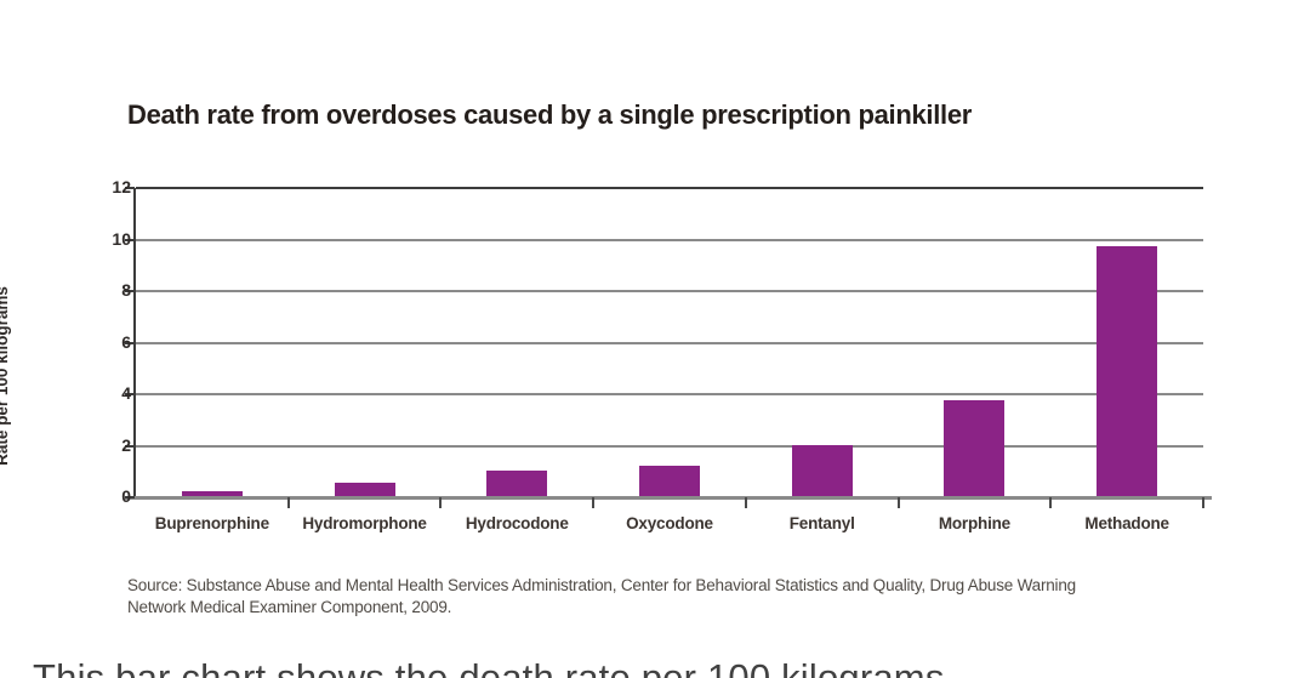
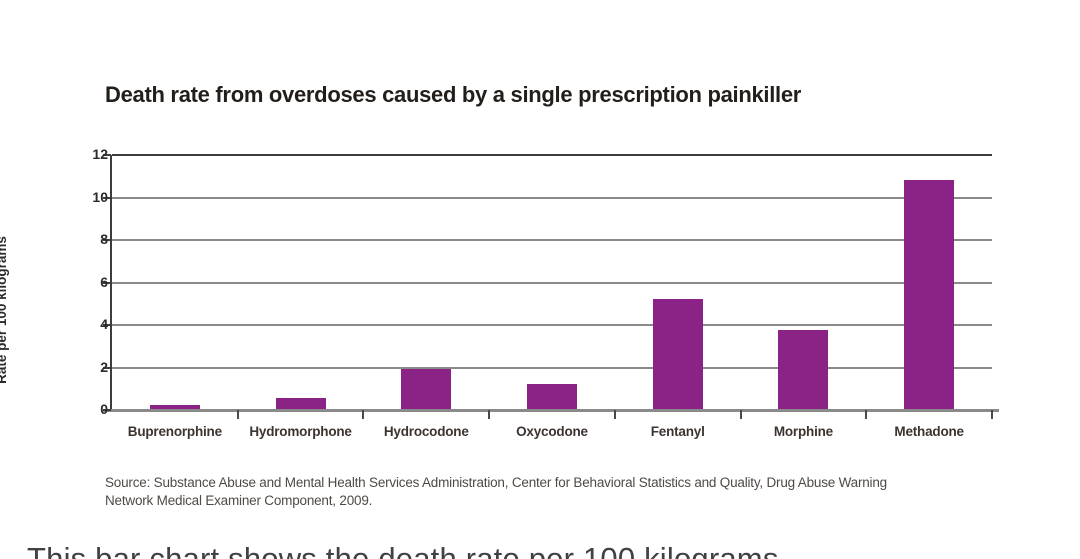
Hydrocodone: 1.0 -> 1.9
Fentanyl: 2.0 -> 5.2
Methadone: 9.7 -> 10.8
